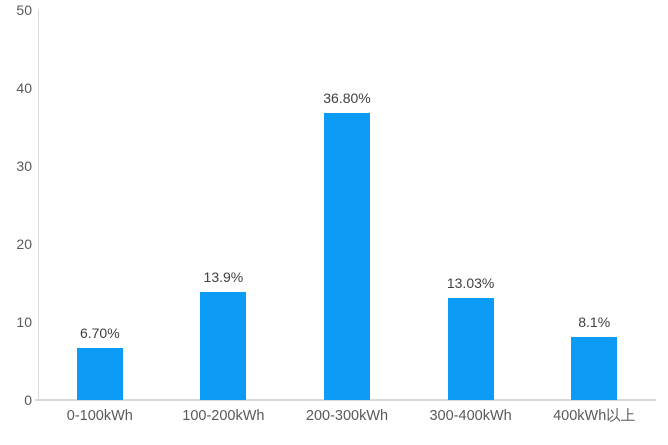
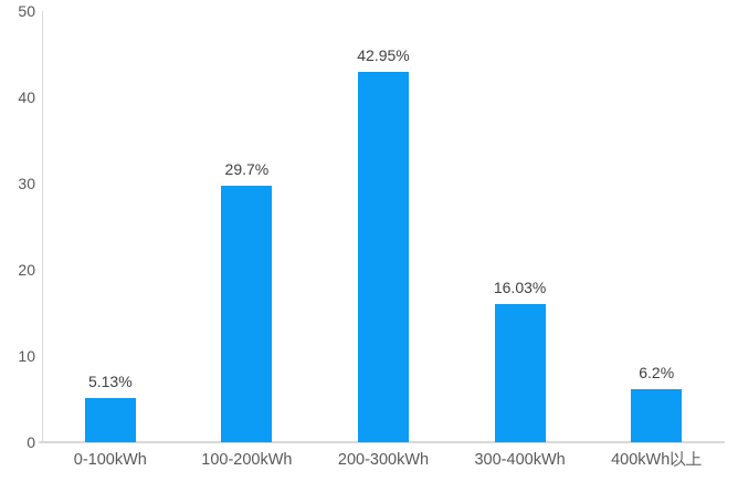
0-100kWh: 6.70% -> 5.13%
100-200kWh: 13.9% -> 29.7%
200-300kWh: 36.80% -> 42.95%
300-400kWh: 13.03% -> 16.03%
400kWh以上: 8.1% -> 6.2%
